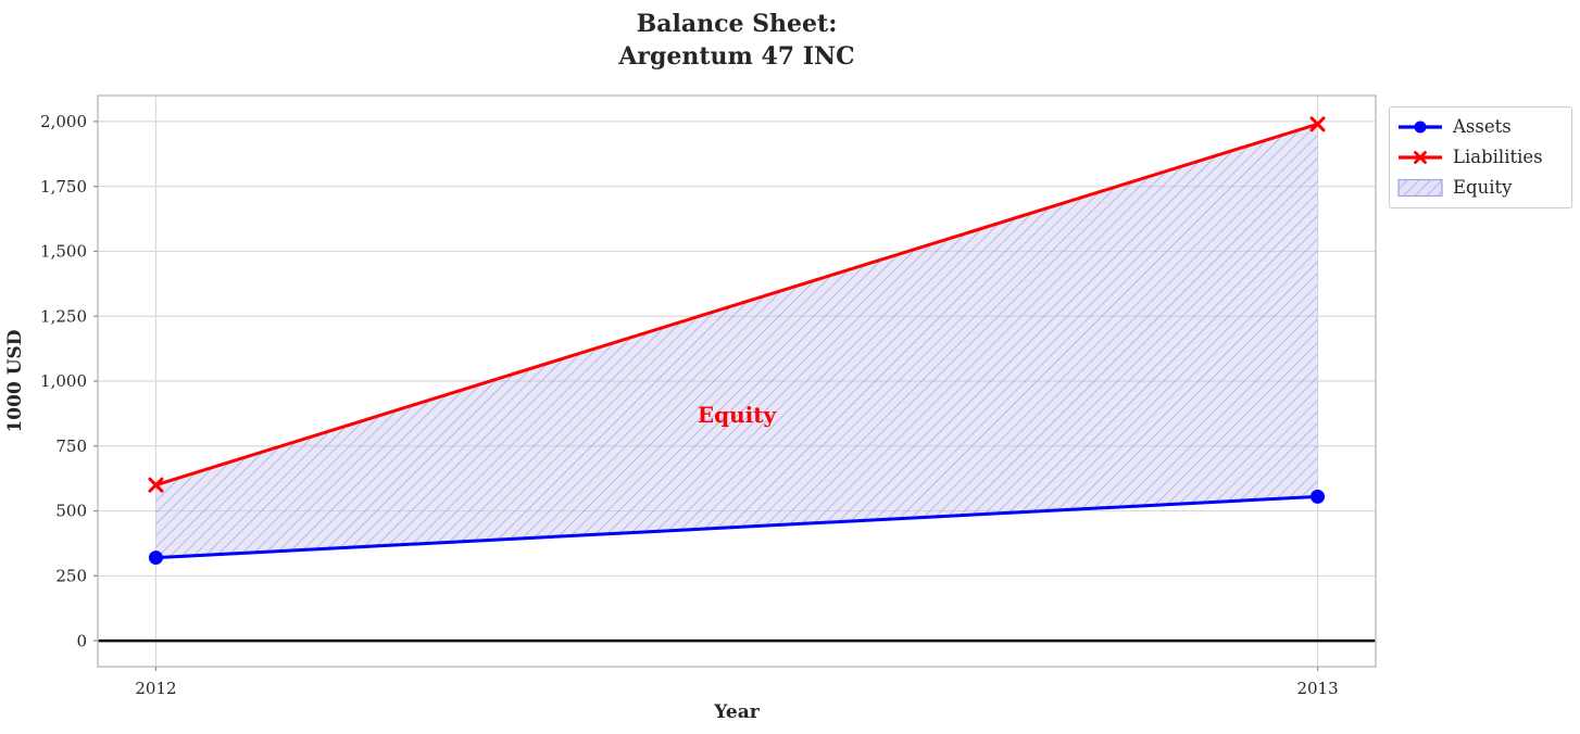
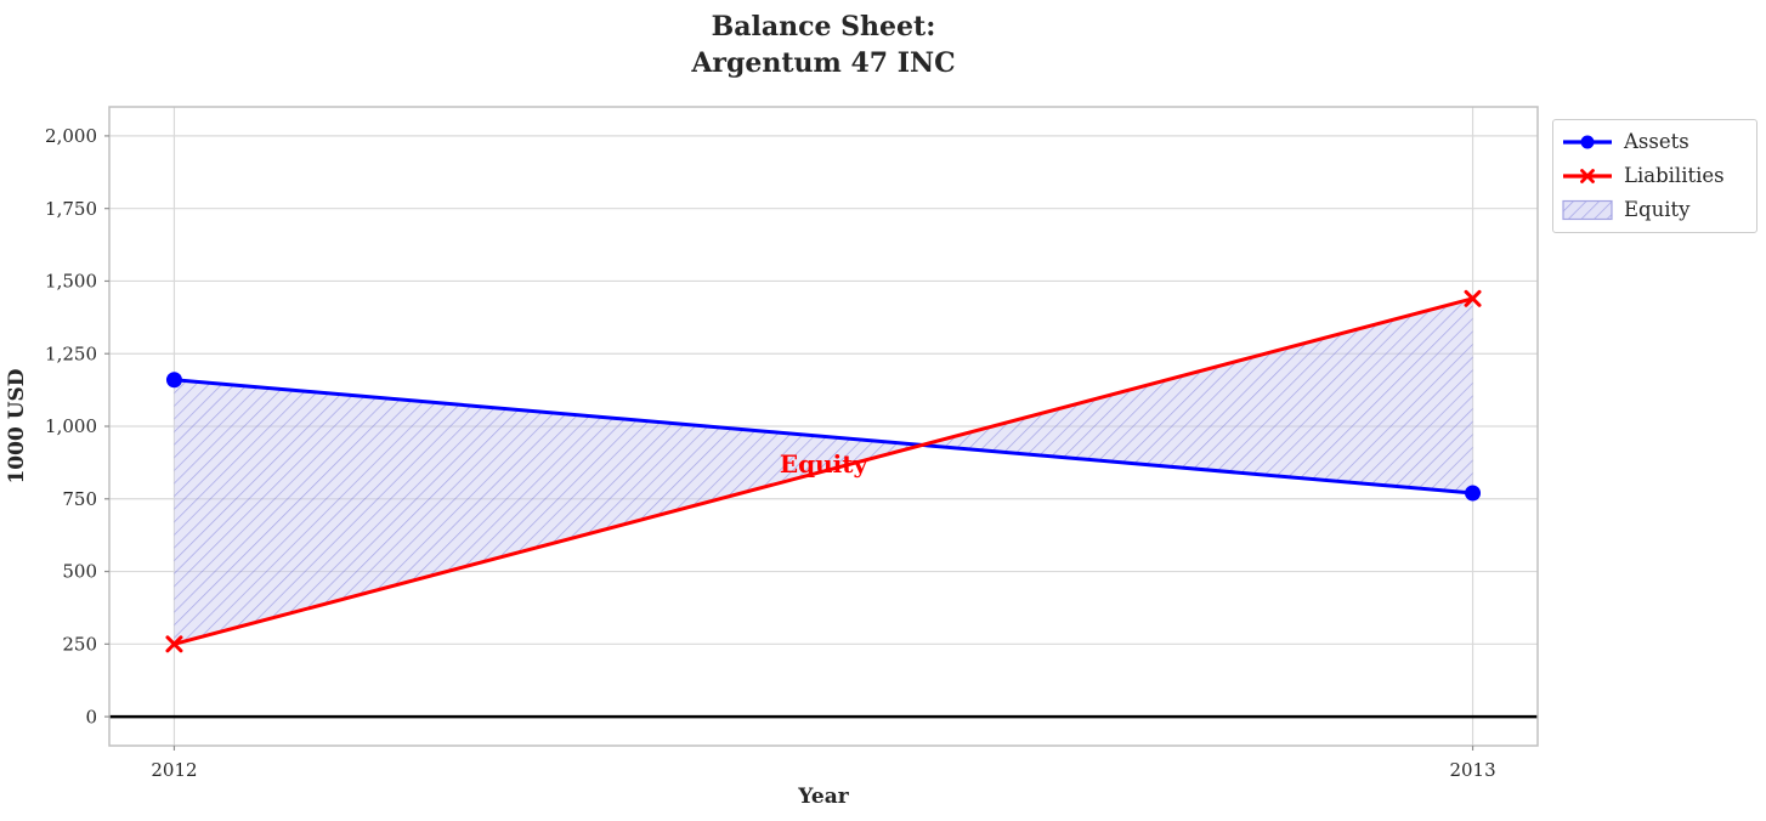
Assets/2012: 320 -> 1160
Liabilities/2012: 600 -> 250
Assets/2013: 560 -> 770
Liabilities/2013: 1990 -> 1440
